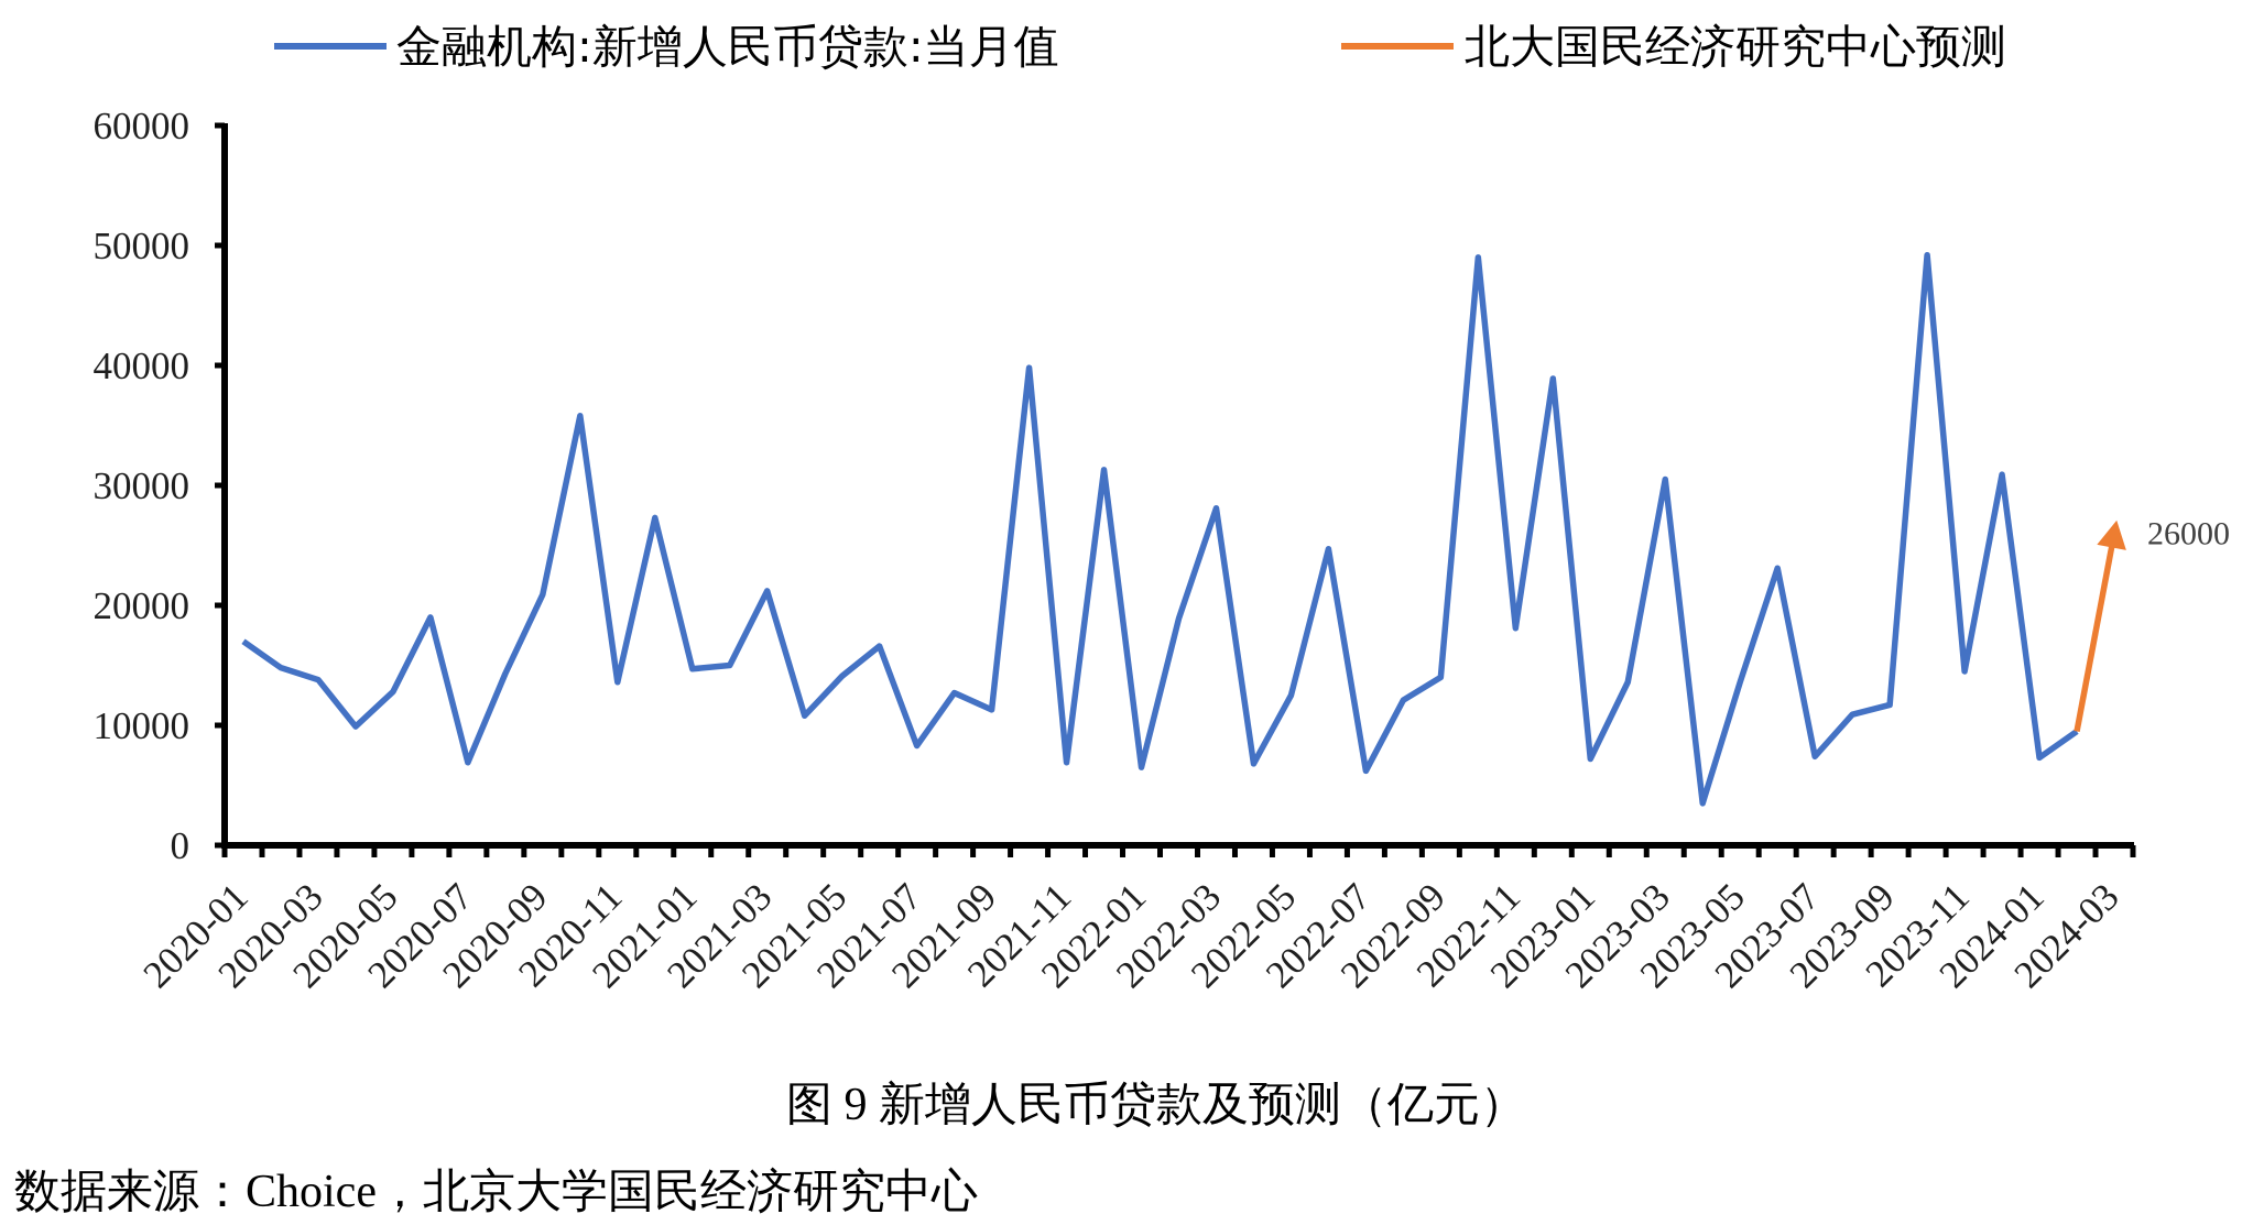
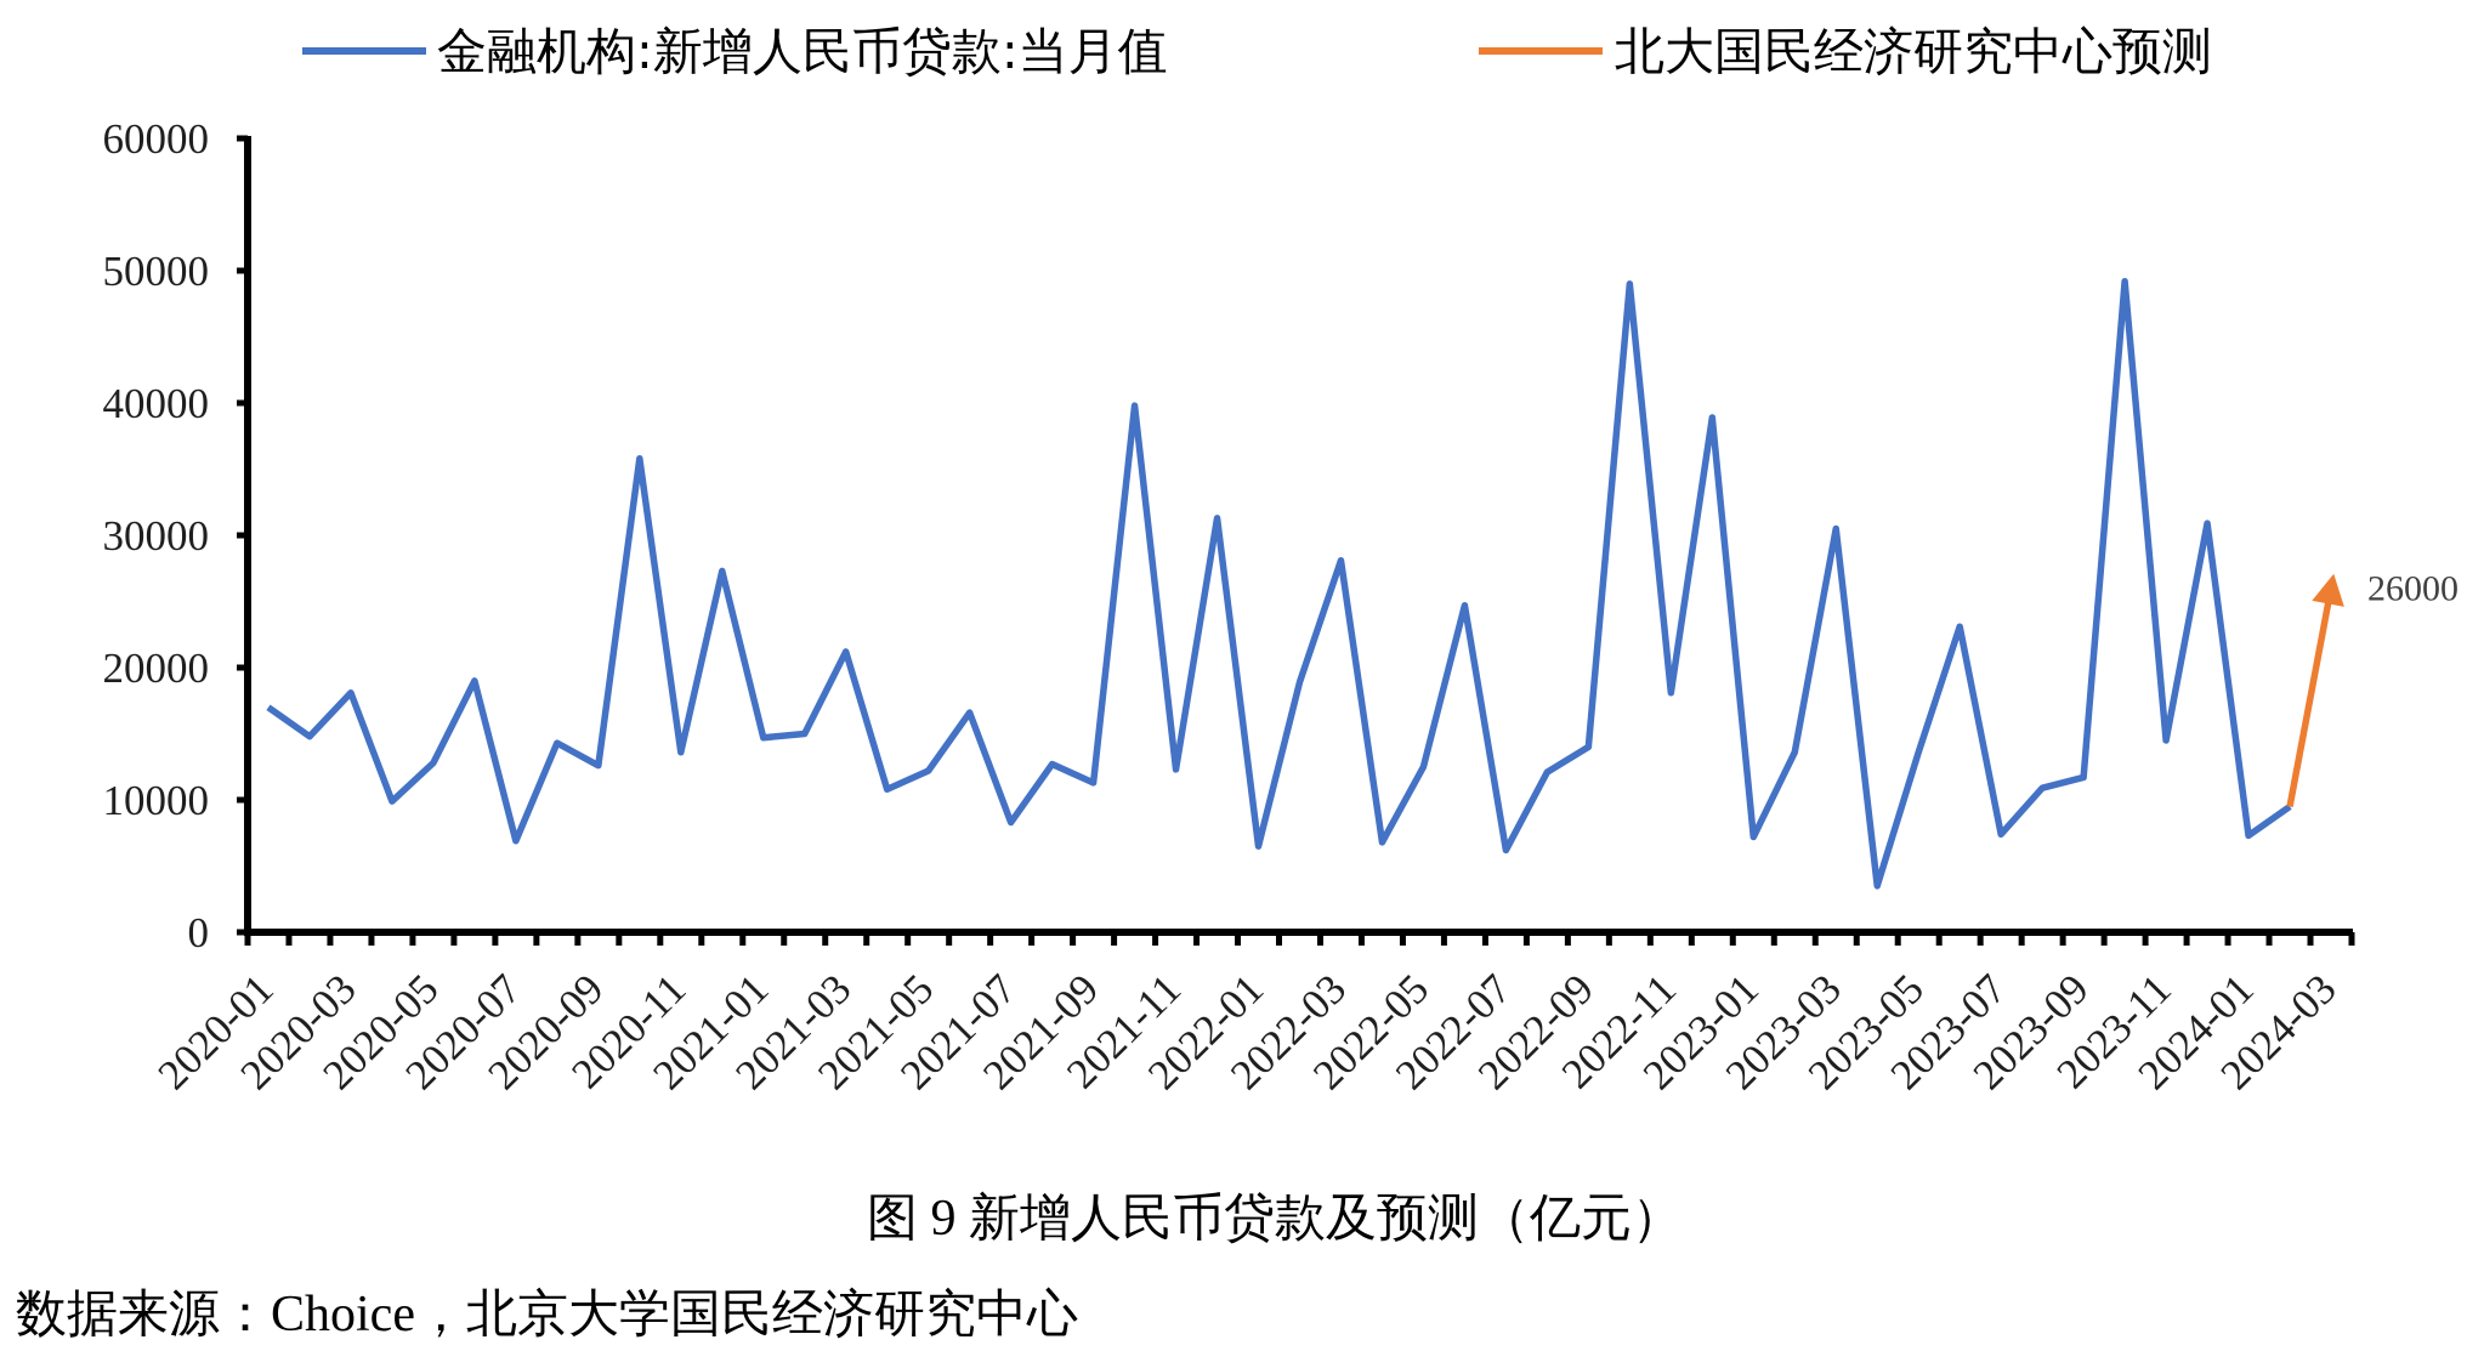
金融机构:新增人民币贷款:当月值/2020-03: 13800 -> 18100
金融机构:新增人民币贷款:当月值/2020-09: 20900 -> 12600
金融机构:新增人民币贷款:当月值/2021-05: 14100 -> 12200
金融机构:新增人民币贷款:当月值/2021-11: 6900 -> 12300
